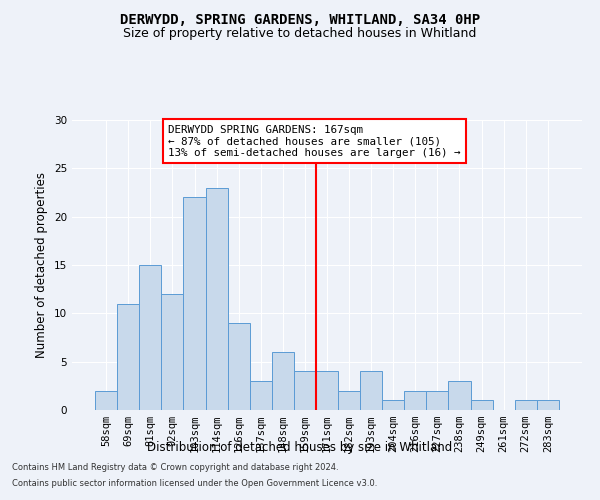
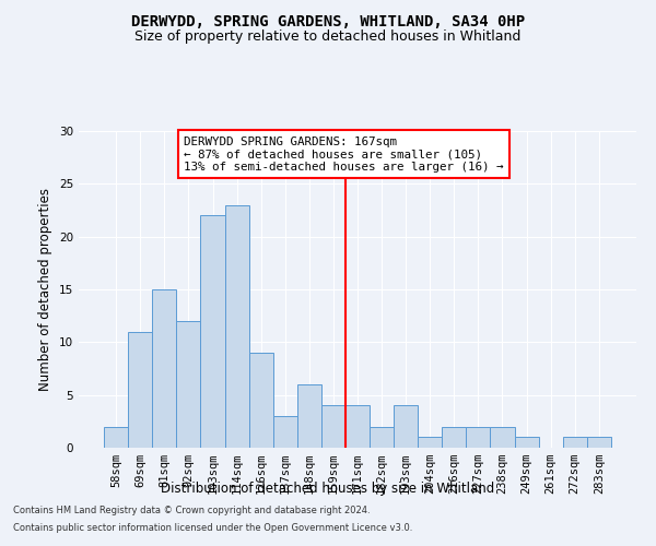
238sqm: 3 -> 2
